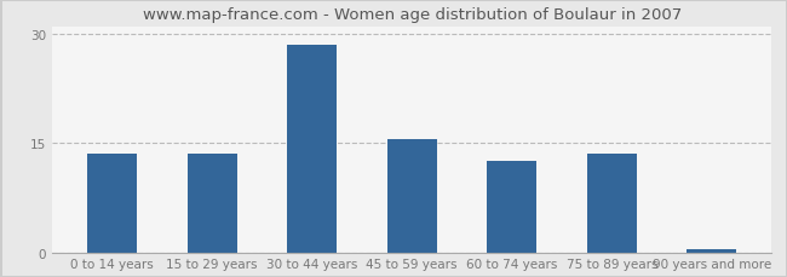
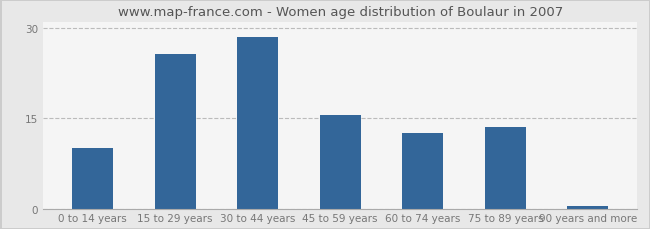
0 to 14 years: 13.5 -> 10.0
15 to 29 years: 13.5 -> 25.6
